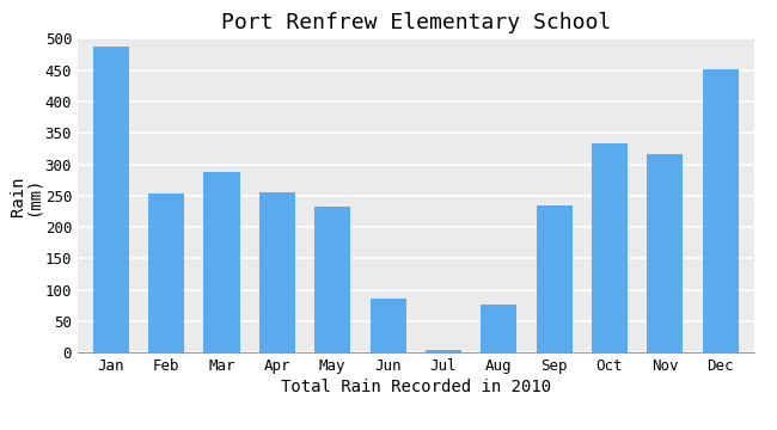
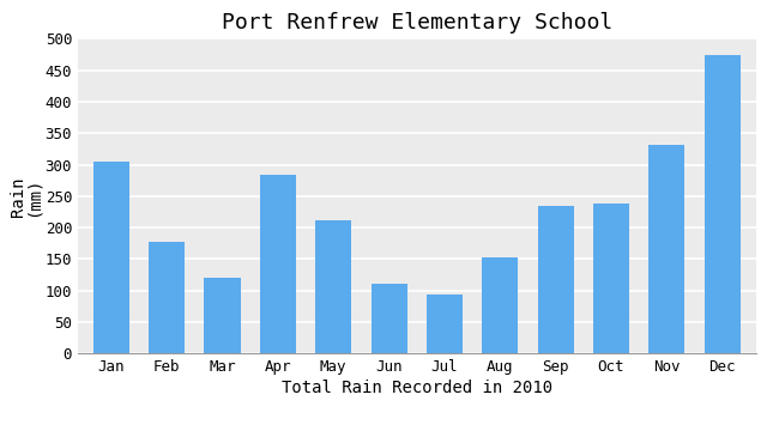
Jan: 487 -> 304
Feb: 253 -> 178
Mar: 288 -> 120
Apr: 256 -> 284
May: 233 -> 212
Jun: 86 -> 110
Jul: 5 -> 94
Aug: 76 -> 152
Oct: 333 -> 238
Nov: 316 -> 332
Dec: 452 -> 474
